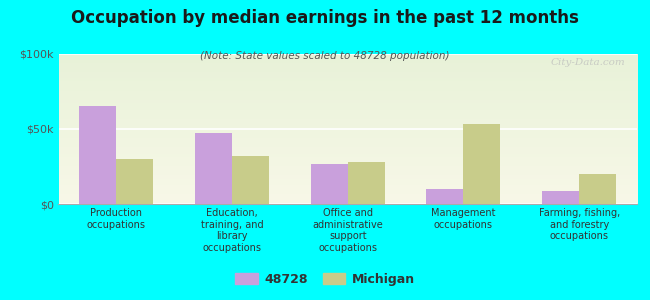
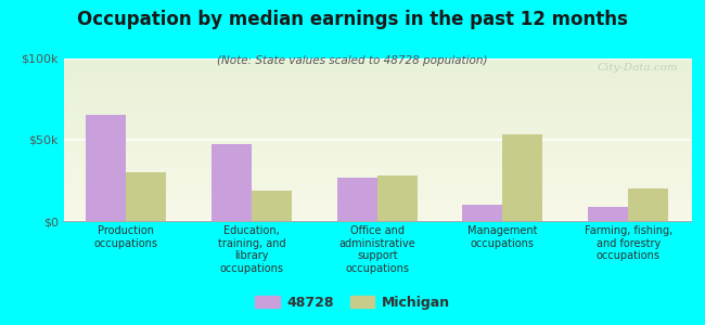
Michigan/Education, training, and library occupations: $32k -> $19k
